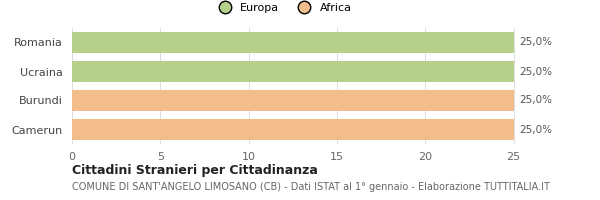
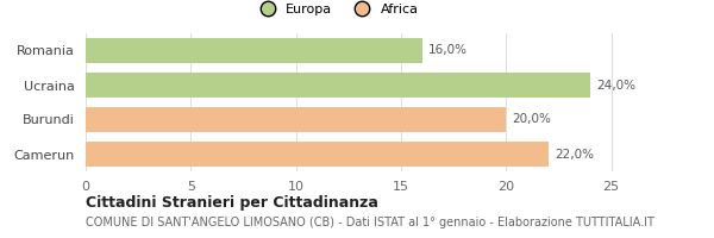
Romania: 25,0% -> 16,0%
Ucraina: 25,0% -> 24,0%
Burundi: 25,0% -> 20,0%
Camerun: 25,0% -> 22,0%
